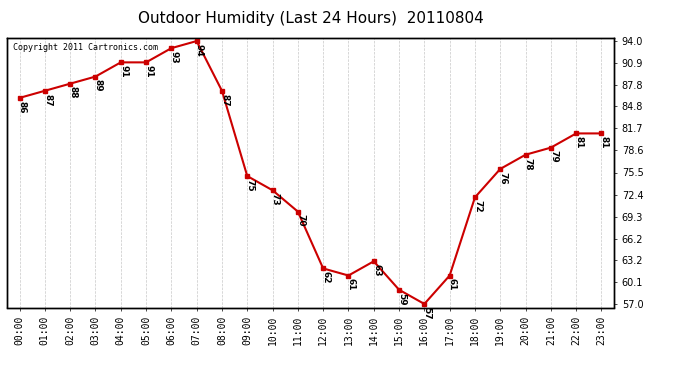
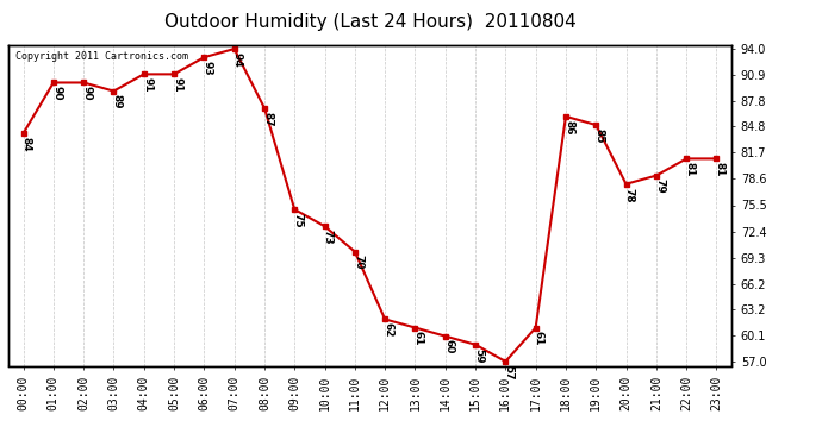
00:00: 86 -> 84
01:00: 87 -> 90
02:00: 88 -> 90
14:00: 63 -> 60
18:00: 72 -> 86
19:00: 76 -> 85
